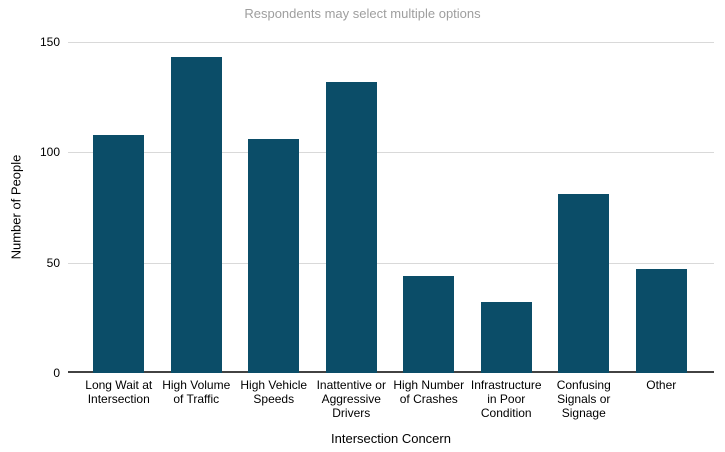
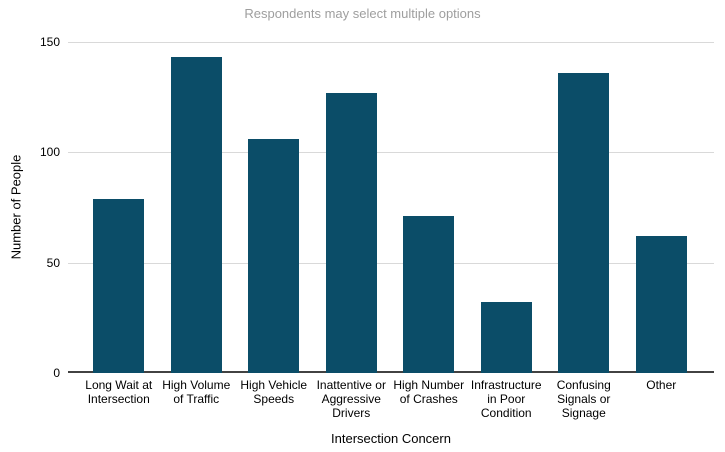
Long Wait at Intersection: 108 -> 79
Inattentive or Aggressive Drivers: 132 -> 127
High Number of Crashes: 44 -> 71
Confusing Signals or Signage: 81 -> 136
Other: 47 -> 62
